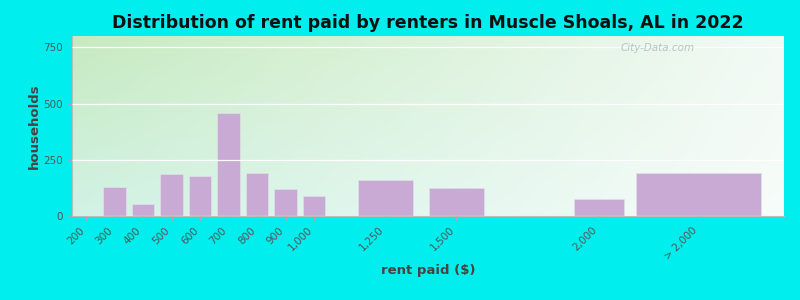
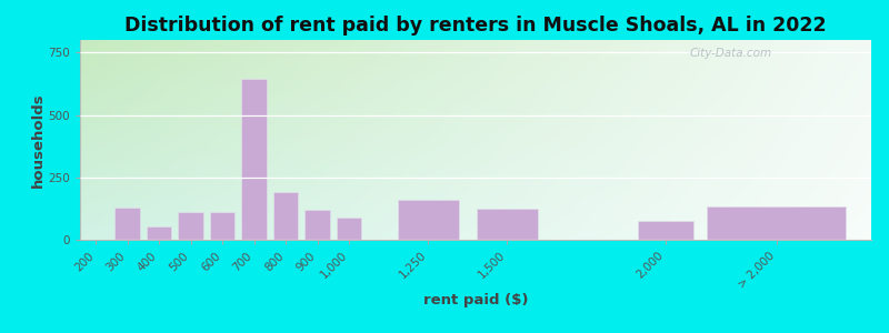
500: 185 -> 110
600: 180 -> 110
700: 460 -> 645
> 2,000: 190 -> 135
